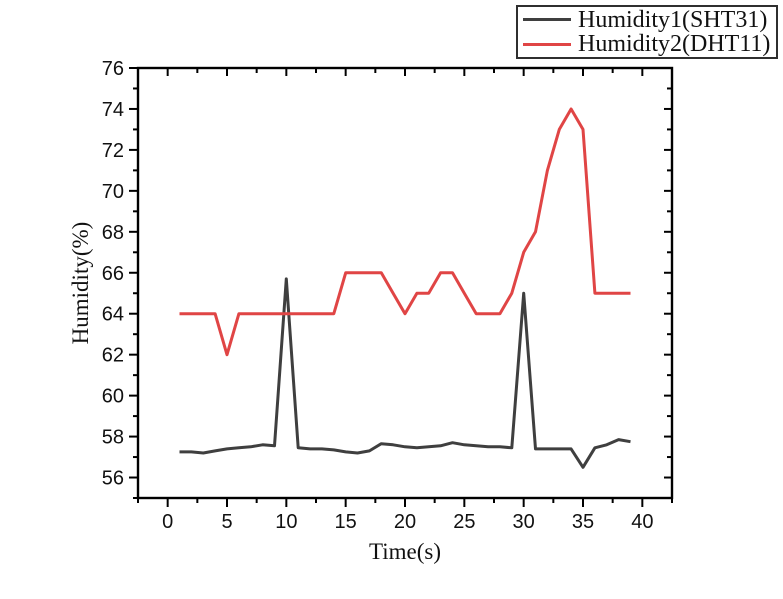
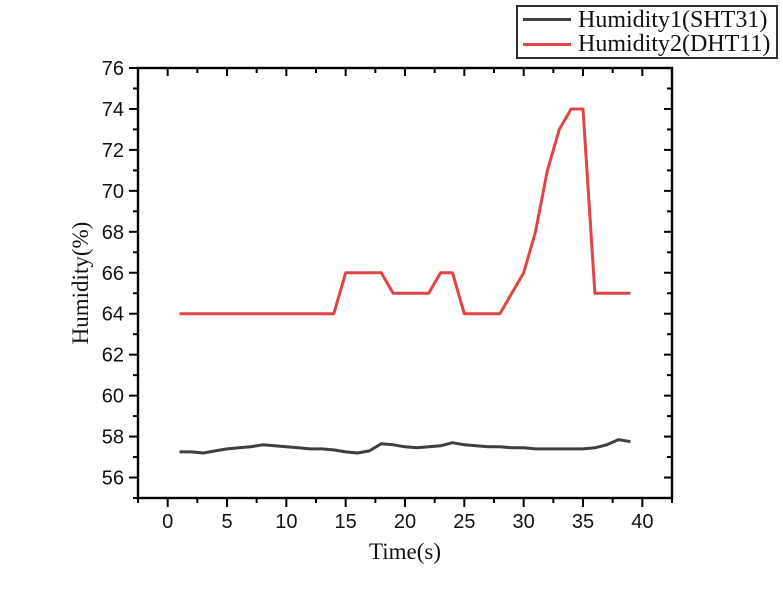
Humidity2(DHT11)/5: 62 -> 64
Humidity1(SHT31)/10: 65.7 -> 57.5
Humidity2(DHT11)/20: 64 -> 65
Humidity2(DHT11)/25: 65 -> 64
Humidity1(SHT31)/30: 65.0 -> 57.5
Humidity2(DHT11)/30: 67 -> 66
Humidity1(SHT31)/35: 56.5 -> 57.4
Humidity2(DHT11)/35: 73 -> 74
